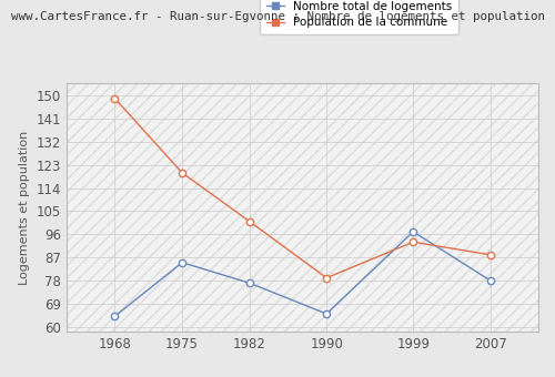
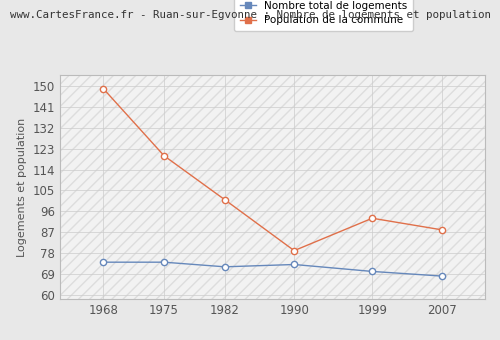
Nombre total de logements/1968: 64 -> 74
Nombre total de logements/1975: 85 -> 74
Nombre total de logements/1982: 77 -> 72
Nombre total de logements/1990: 65 -> 73
Nombre total de logements/1999: 97 -> 70
Nombre total de logements/2007: 78 -> 68
